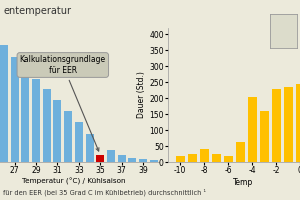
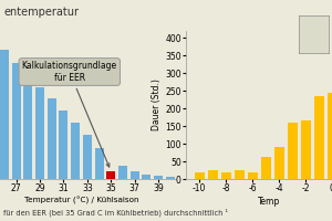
-8: 40 -> 18
-4: 205 -> 90
-2: 230 -> 165
